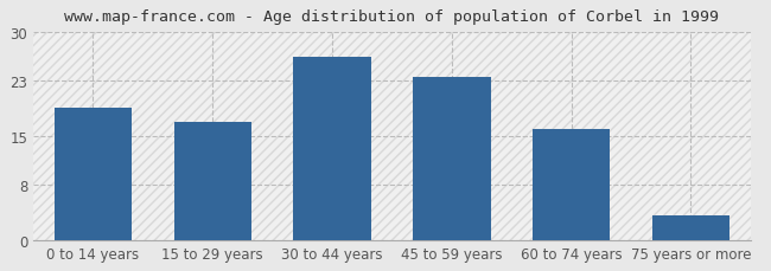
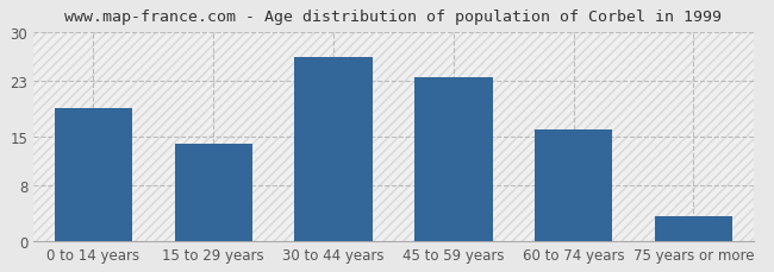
15 to 29 years: 17.0 -> 14.0
